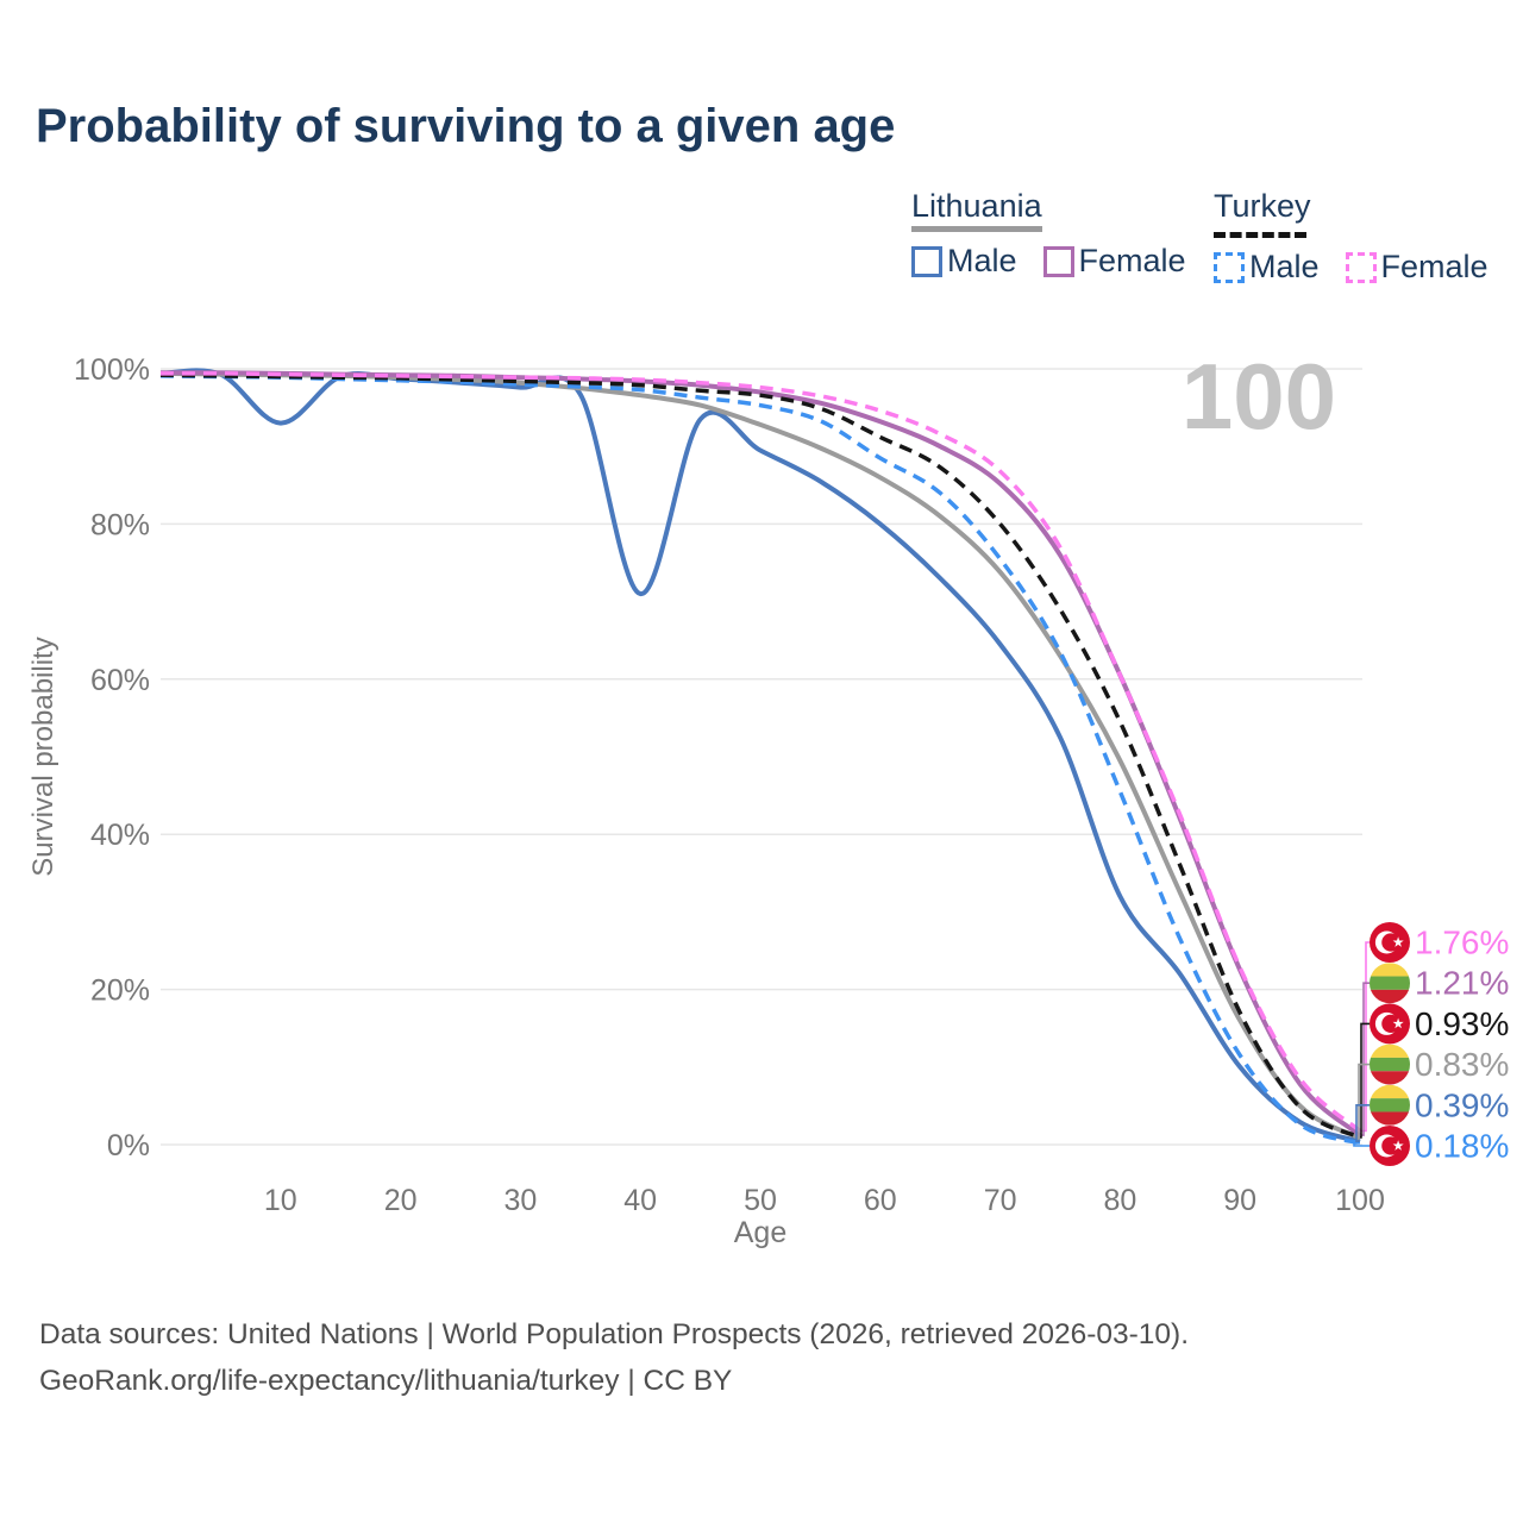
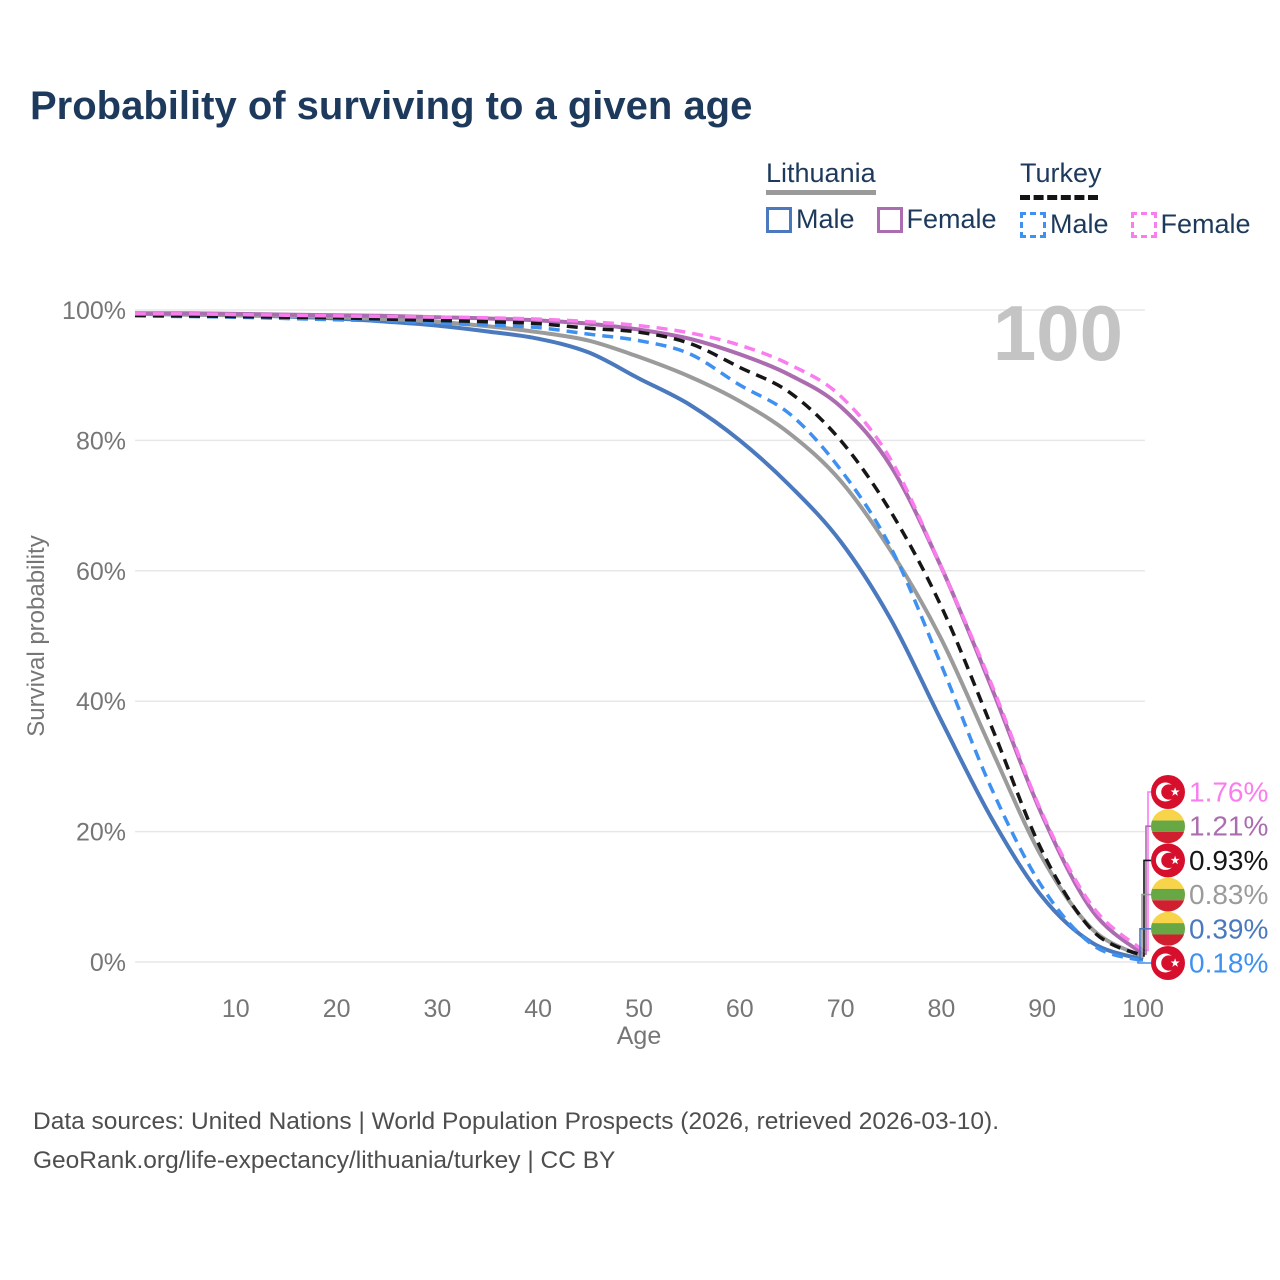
Lithuania Male/10: 93% -> 99%
Lithuania Male/40: 71% -> 96%
Lithuania Male/80: 32% -> 37%
